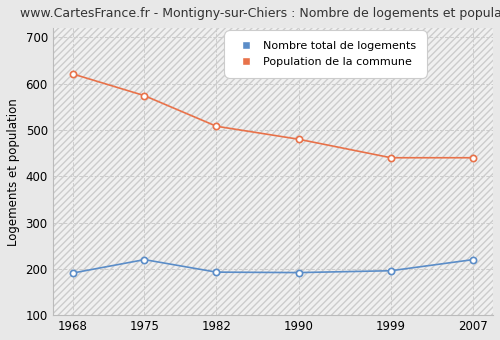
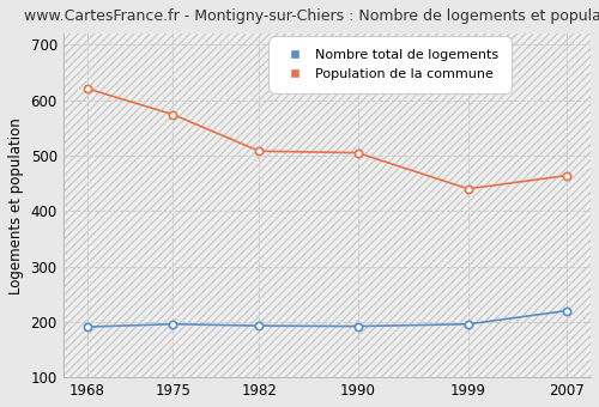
Nombre total de logements/1975: 220 -> 196
Population de la commune/1990: 480 -> 505
Population de la commune/2007: 440 -> 464
